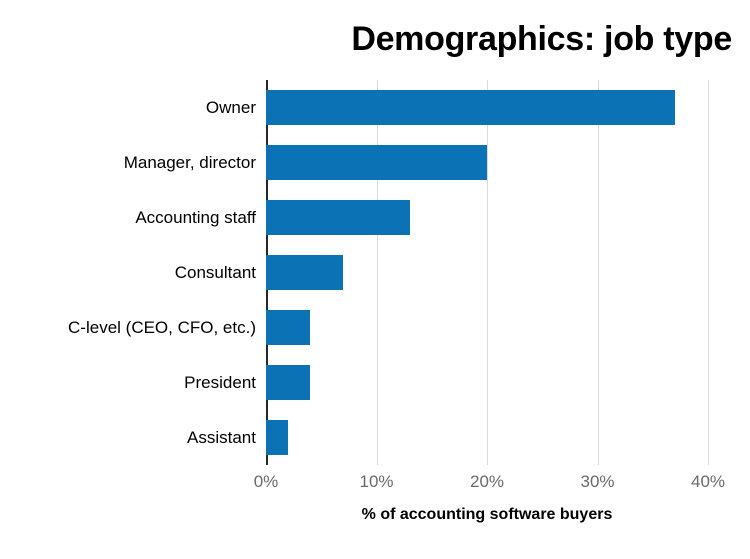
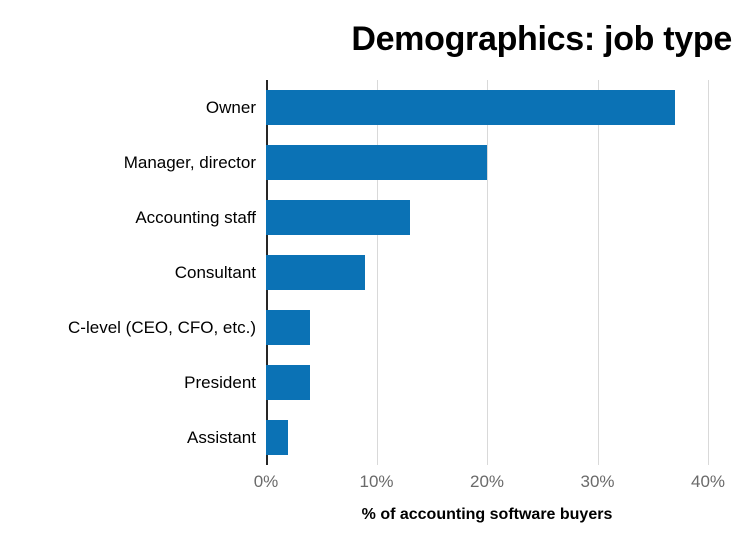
Consultant: 7% -> 9%
